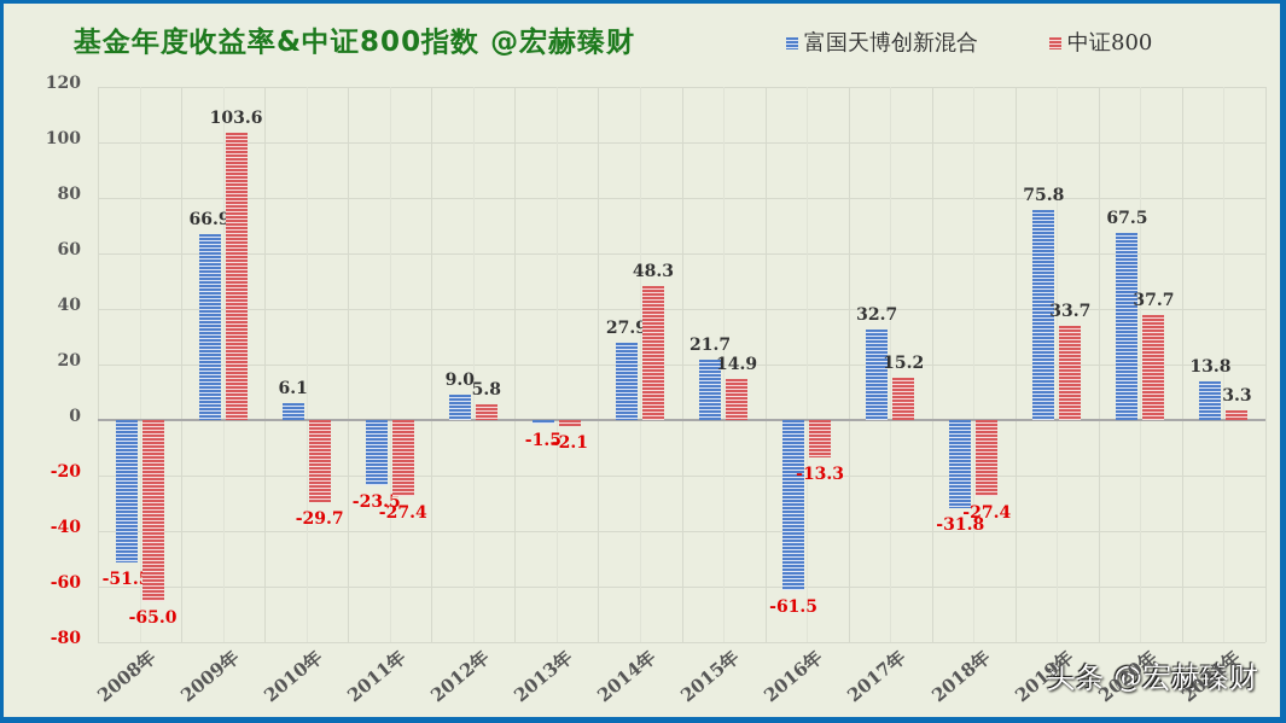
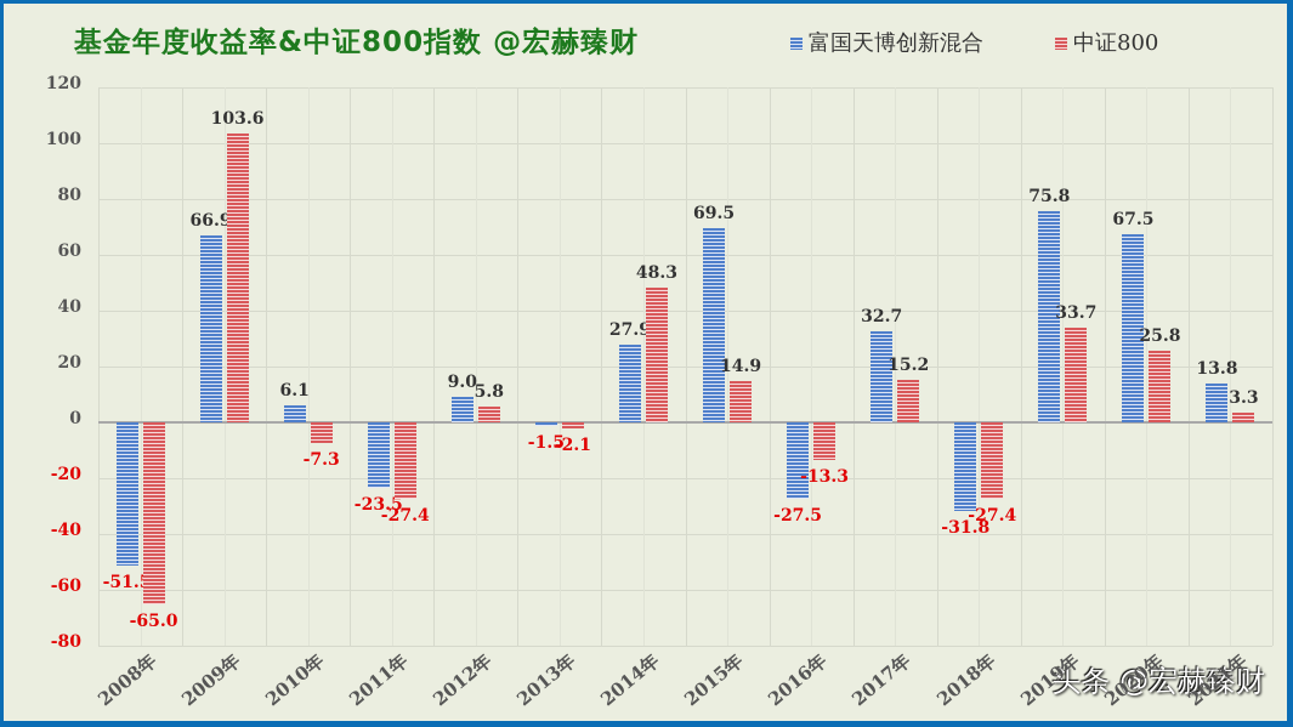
中证800/2010年: -29.7 -> -7.3
富国天博创新混合/2015年: 21.7 -> 69.5
富国天博创新混合/2016年: -61.5 -> -27.5
中证800/2020年: 37.7 -> 25.8
